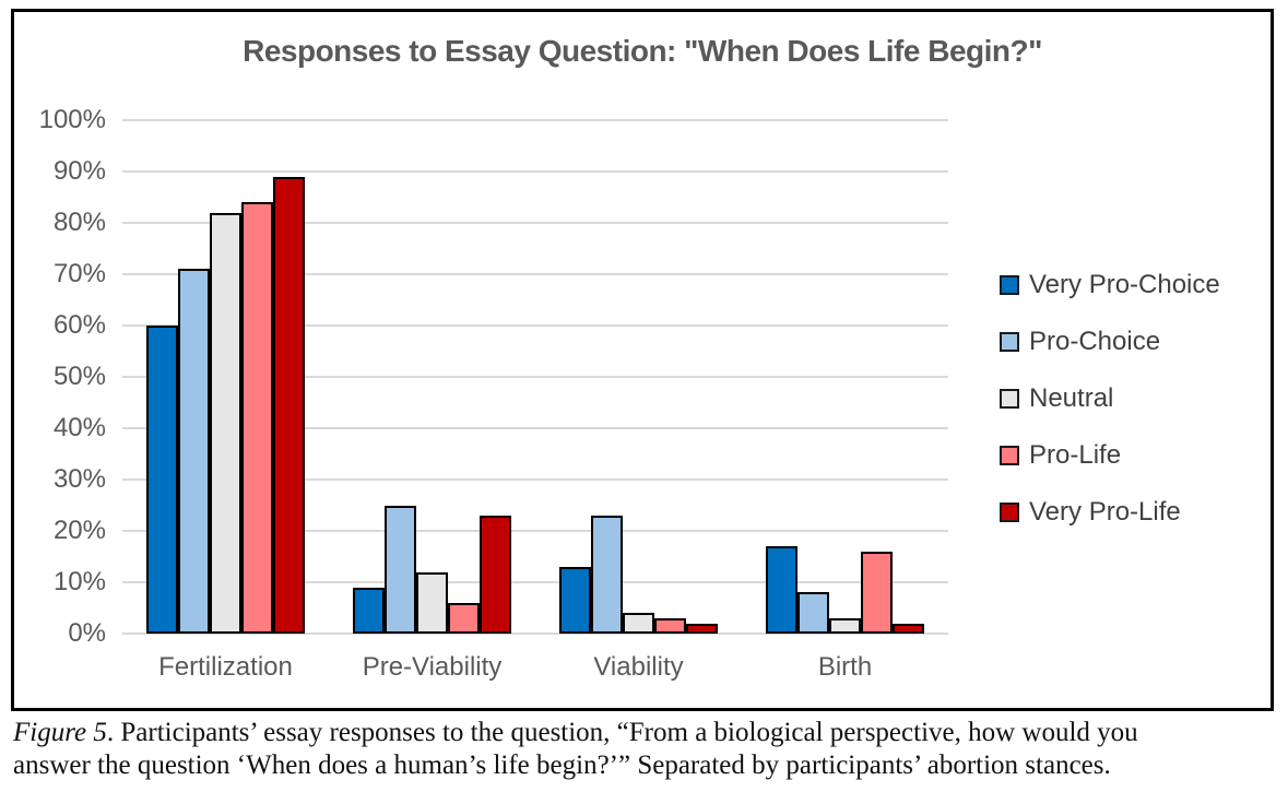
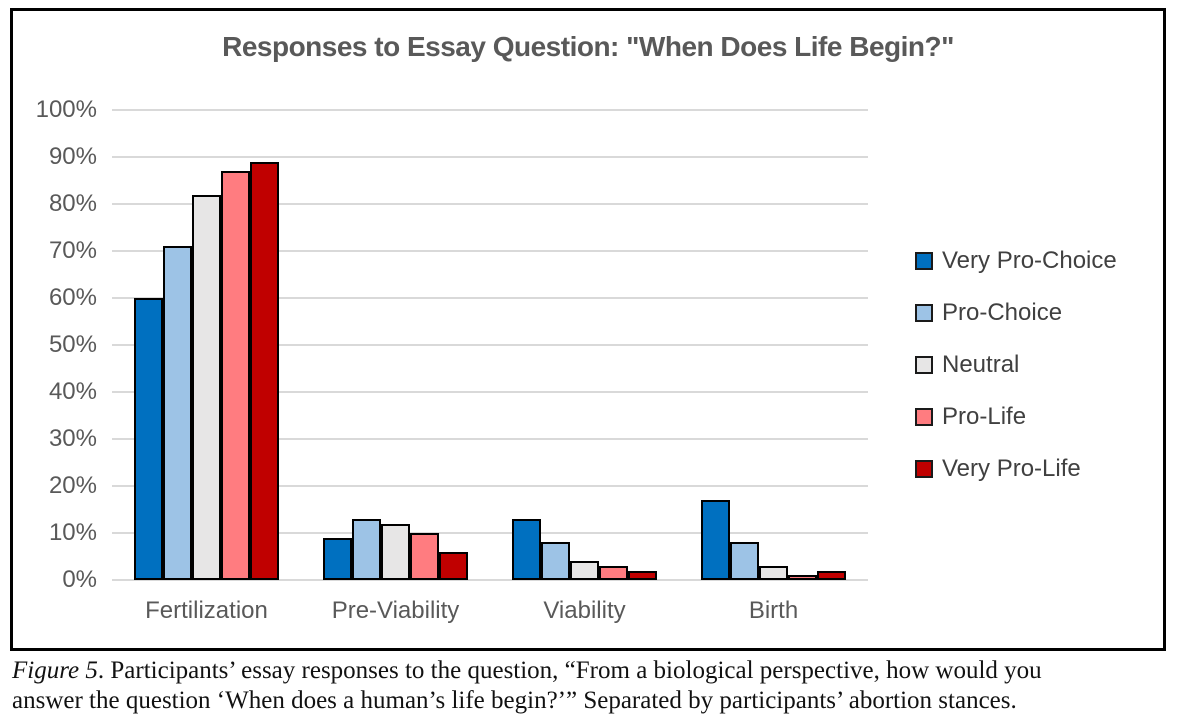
Pro-Life/Fertilization: 84% -> 87%
Pro-Choice/Pre-Viability: 25% -> 13%
Pro-Life/Pre-Viability: 6% -> 10%
Very Pro-Life/Pre-Viability: 23% -> 6%
Pro-Choice/Viability: 23% -> 8%
Pro-Life/Birth: 16% -> 1%
